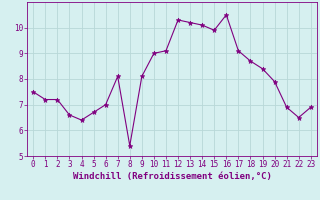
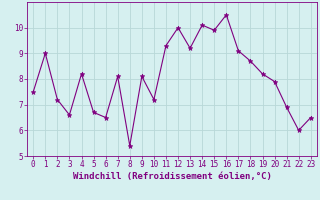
1: 7.2 -> 9.0
4: 6.4 -> 8.2
6: 7.0 -> 6.5
10: 9.0 -> 7.2
11: 9.1 -> 9.3
12: 10.3 -> 10.0
13: 10.2 -> 9.2
19: 8.4 -> 8.2
22: 6.5 -> 6.0
23: 6.9 -> 6.5
